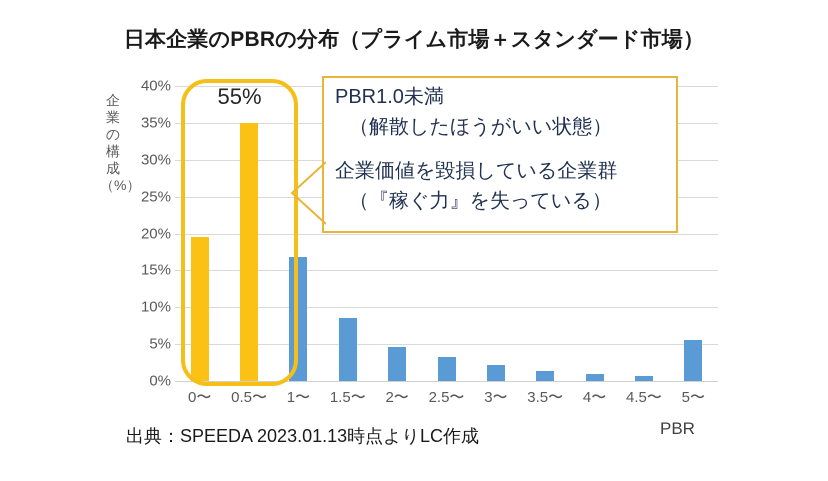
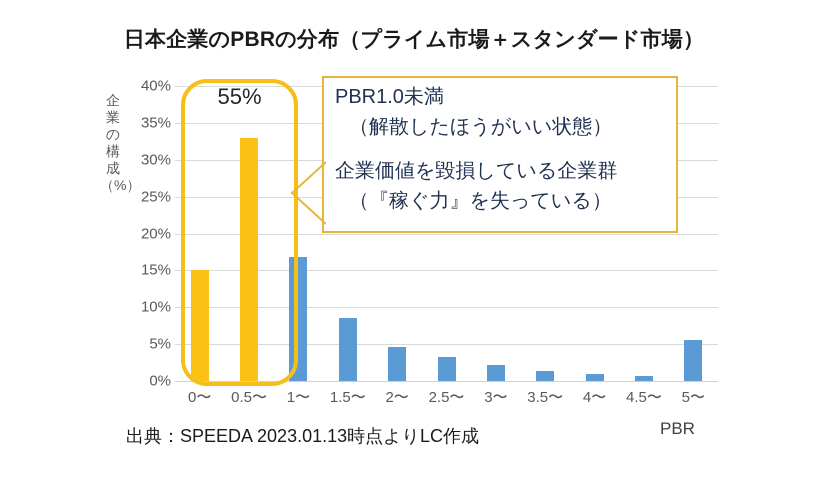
0〜: 20% -> 15%
0.5〜: 35% -> 33%
